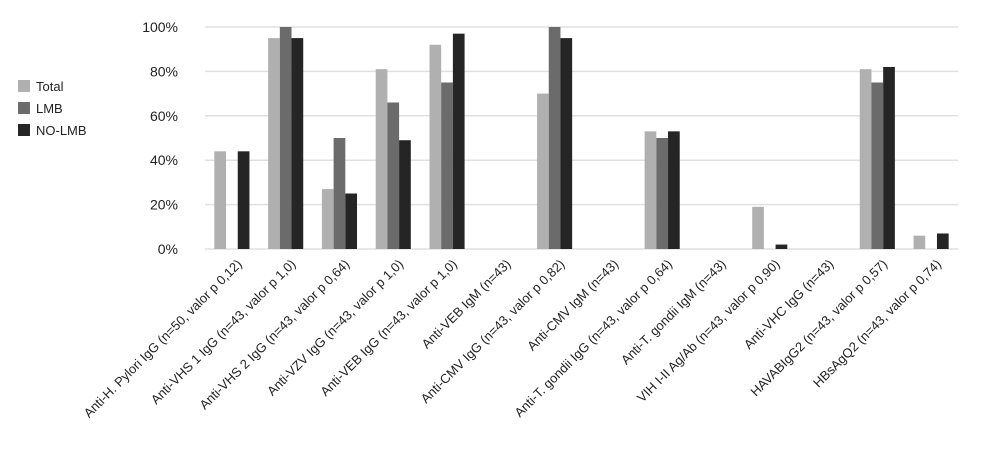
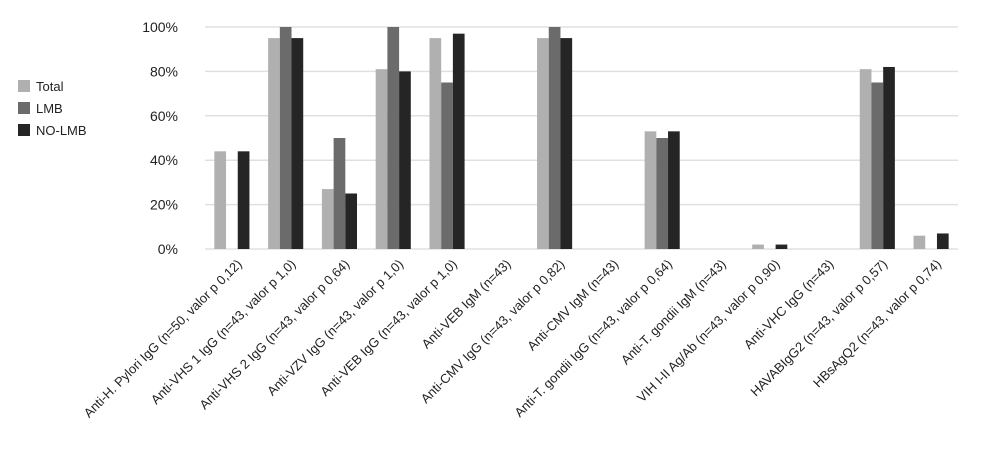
LMB/Anti-VZV IgG (n=43, valor p 1,0): 66% -> 100%
NO-LMB/Anti-VZV IgG (n=43, valor p 1,0): 49% -> 80%
Total/Anti-VEB IgG (n=43, valor p 1,0): 92% -> 95%
Total/Anti-CMV IgG (n=43, valor p 0,82): 70% -> 95%
Total/VIH I-II Ag/Ab (n=43, valor p 0,90): 19% -> 2%
